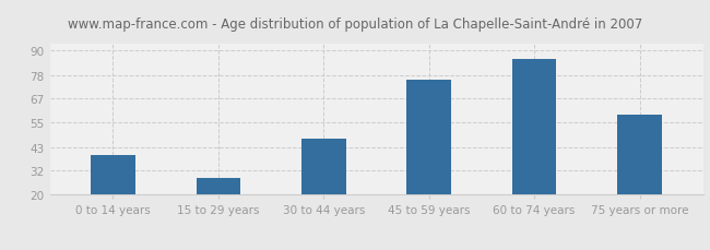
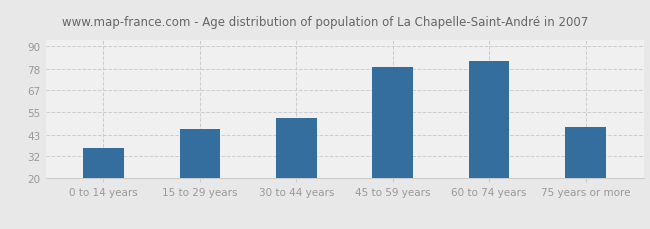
0 to 14 years: 39 -> 36
15 to 29 years: 28 -> 46
30 to 44 years: 47 -> 52
45 to 59 years: 76 -> 79
60 to 74 years: 86 -> 82
75 years or more: 59 -> 47
